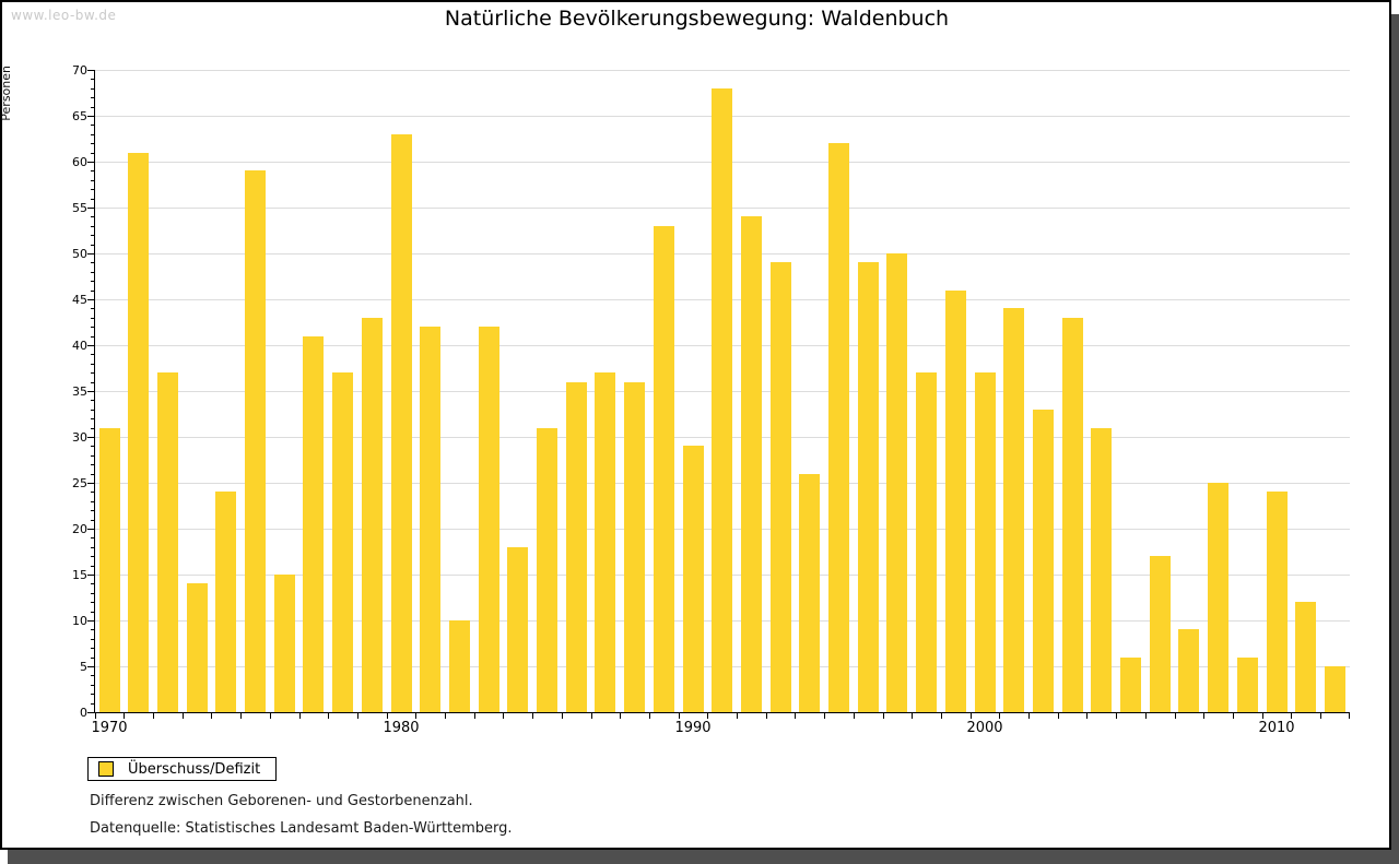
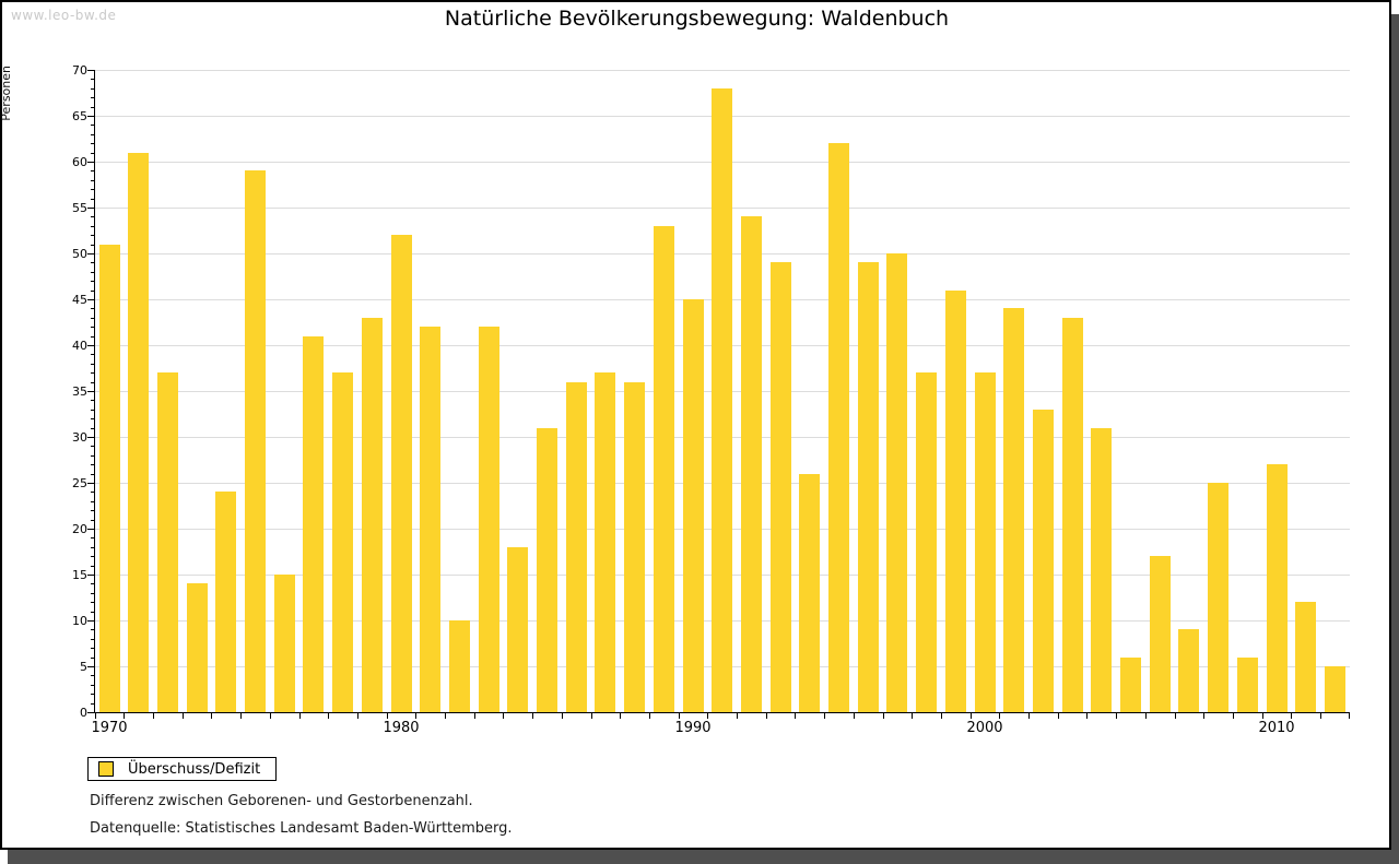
1970: 31 -> 51
1980: 63 -> 52
1990: 29 -> 45
2010: 24 -> 27
